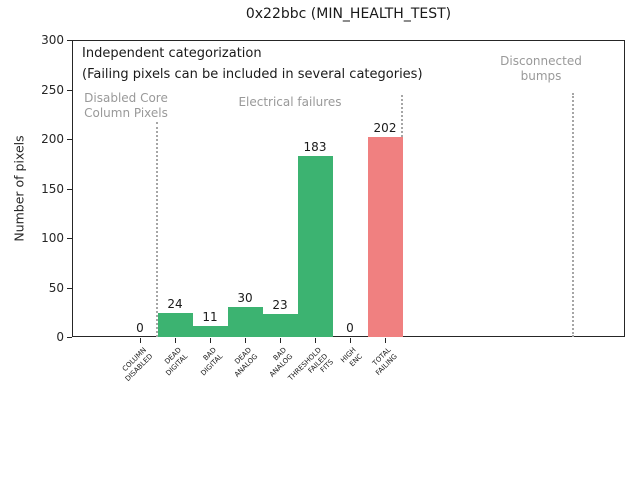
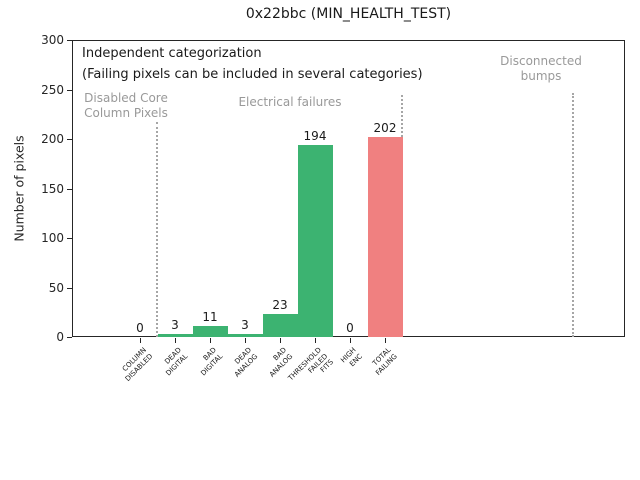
DEAD DIGITAL: 24 -> 3
DEAD ANALOG: 30 -> 3
THRESHOLD FAILED FITS: 183 -> 194
